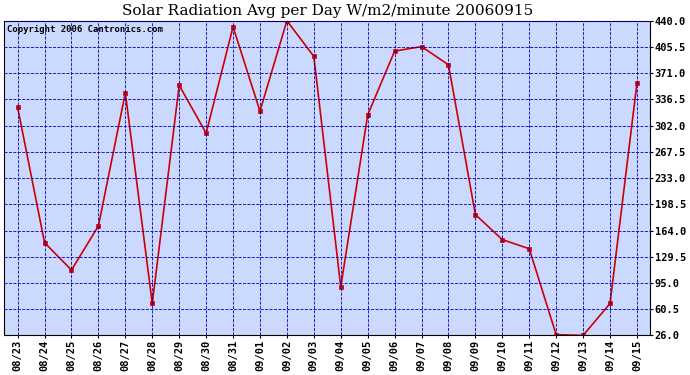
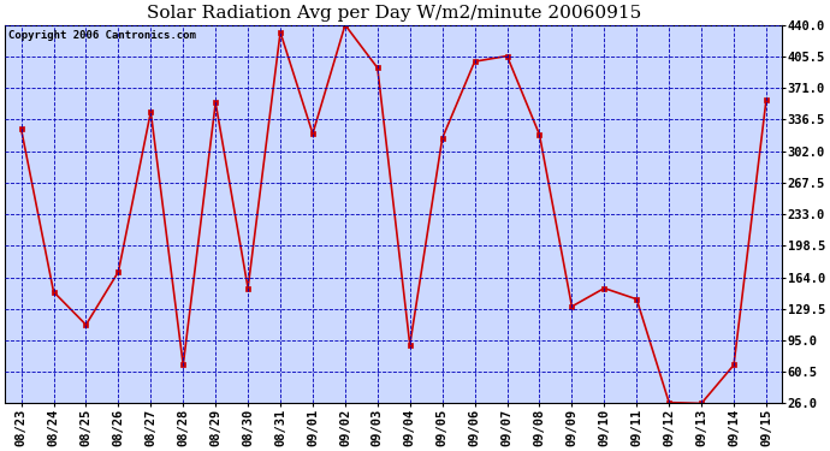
08/30: 292 -> 152
09/08: 382 -> 320
09/09: 185 -> 132
